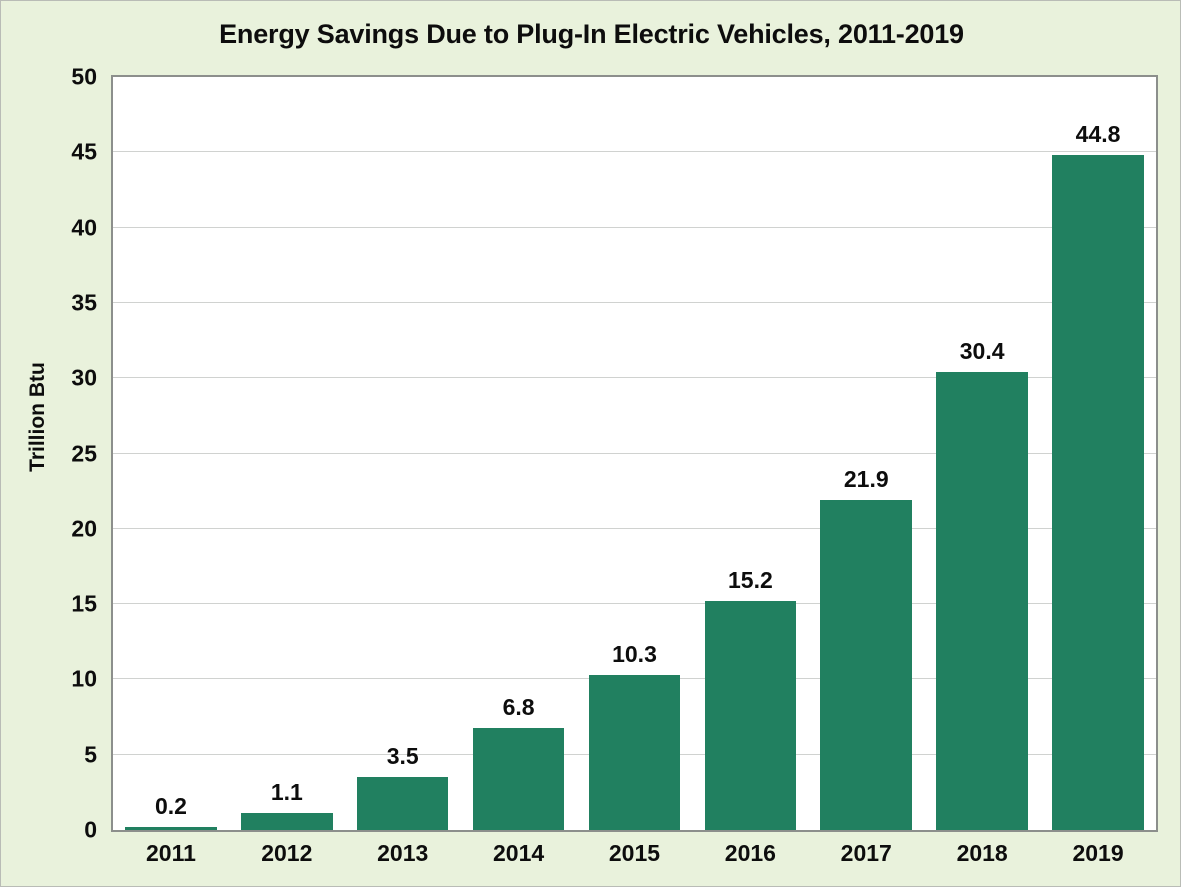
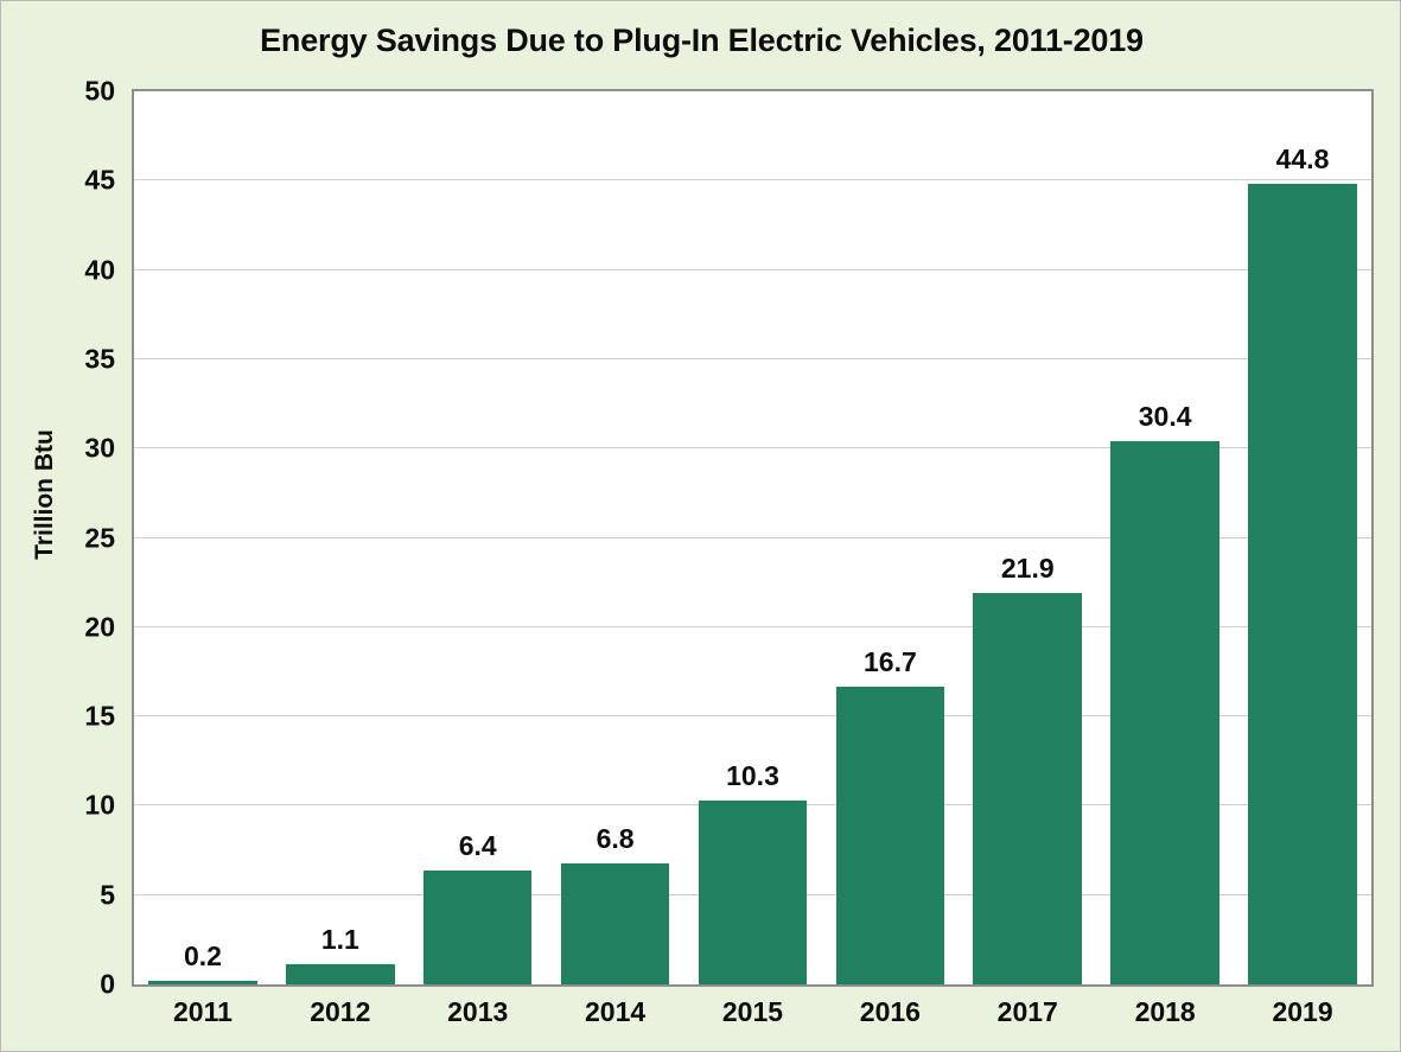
2013: 3.5 -> 6.4
2016: 15.2 -> 16.7
